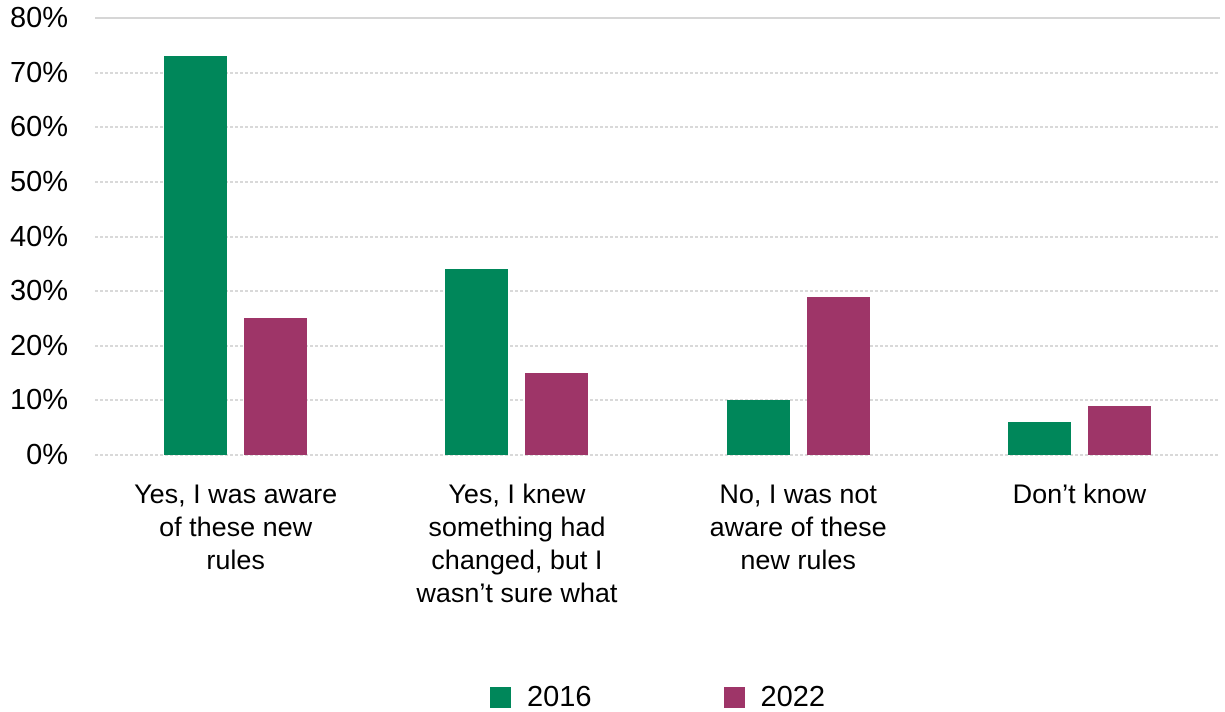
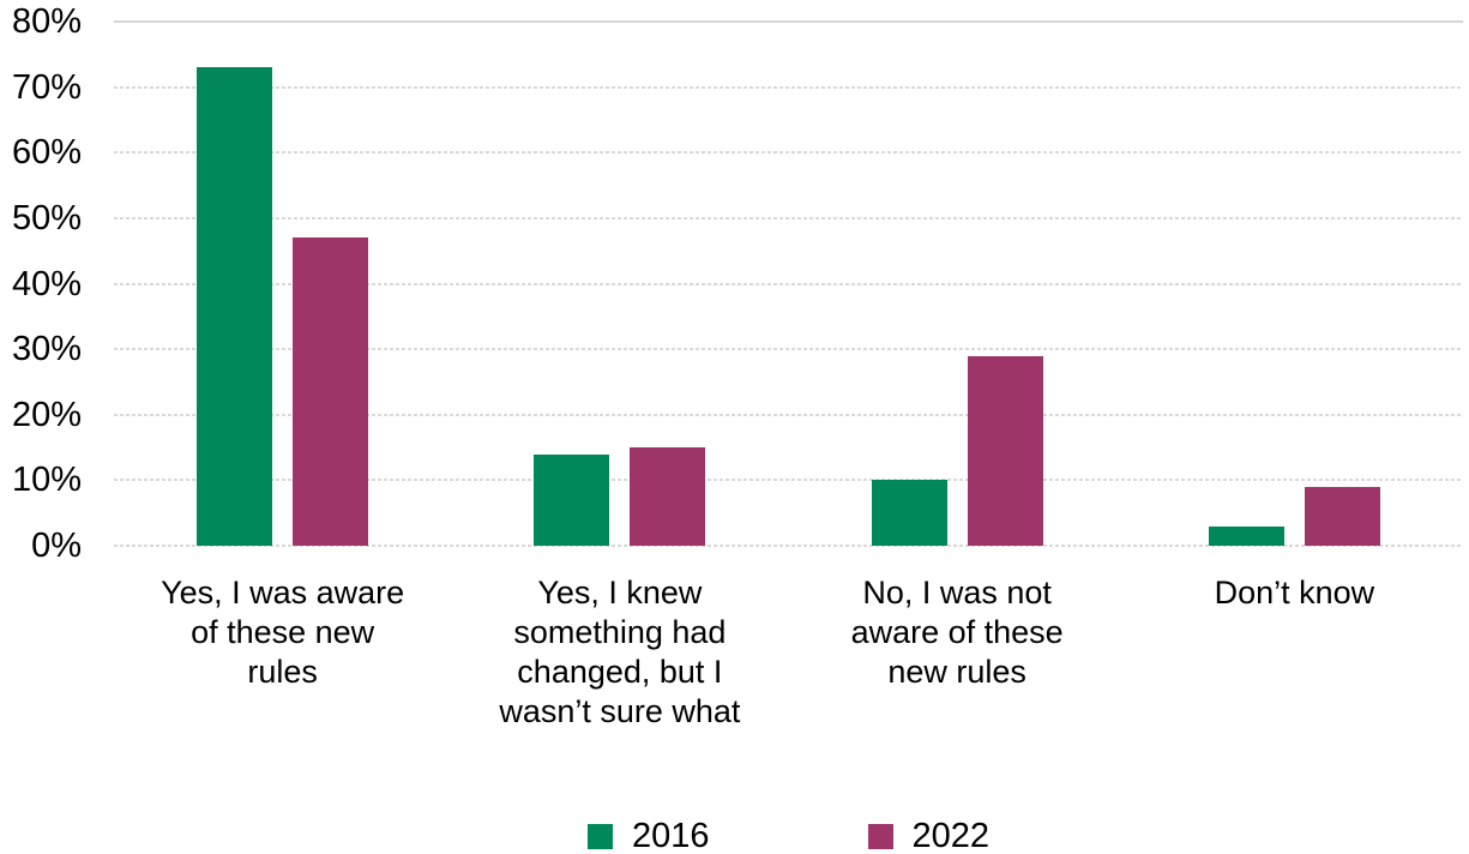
2022/Yes, I was aware of these new rules: 25% -> 47%
2016/Yes, I knew something had changed, but I wasn’t sure what: 34% -> 14%
2016/Don’t know: 6% -> 3%
